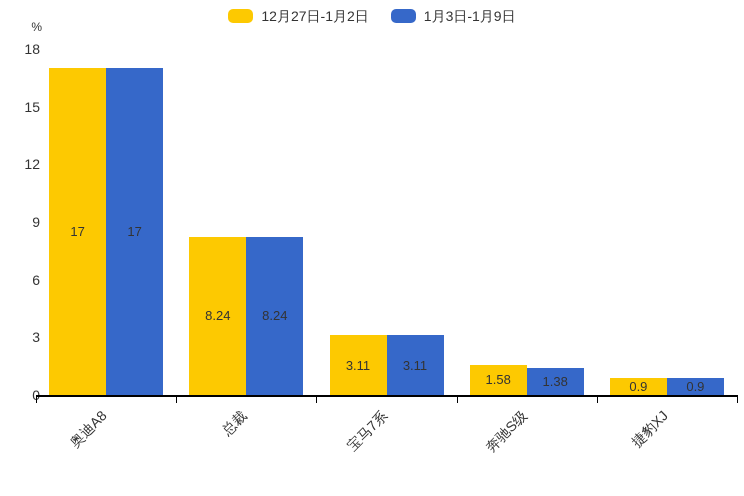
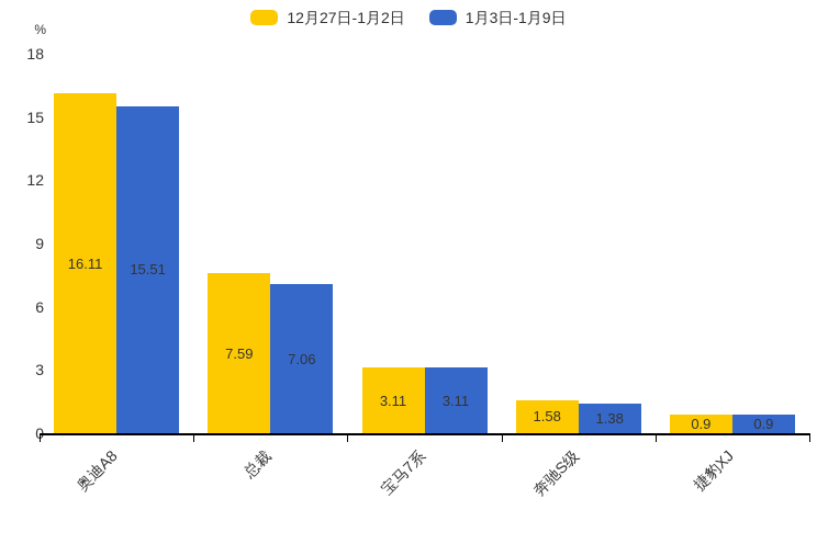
12月27日-1月2日/奥迪A8: 17 -> 16.11
1月3日-1月9日/奥迪A8: 17 -> 15.51
12月27日-1月2日/总裁: 8.24 -> 7.59
1月3日-1月9日/总裁: 8.24 -> 7.06
